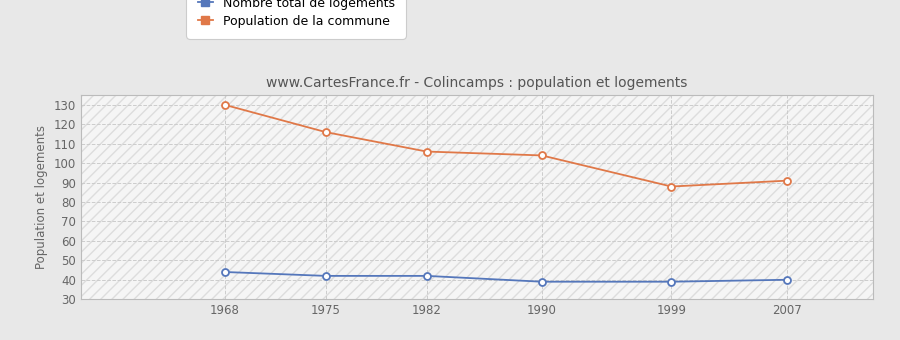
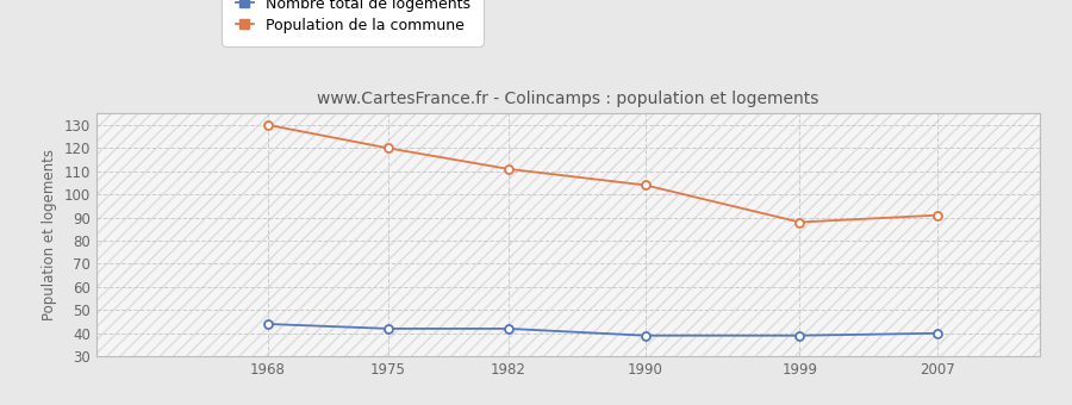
Population de la commune/1975: 116 -> 120
Population de la commune/1982: 106 -> 111
